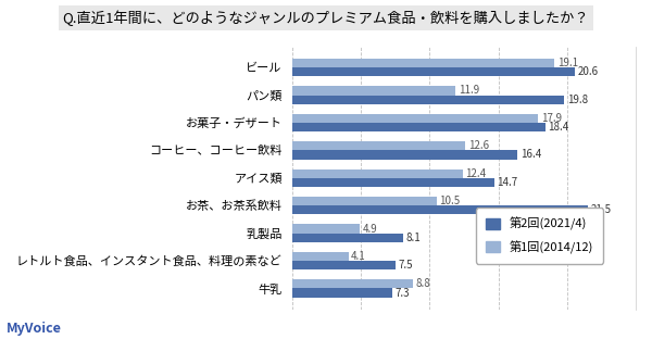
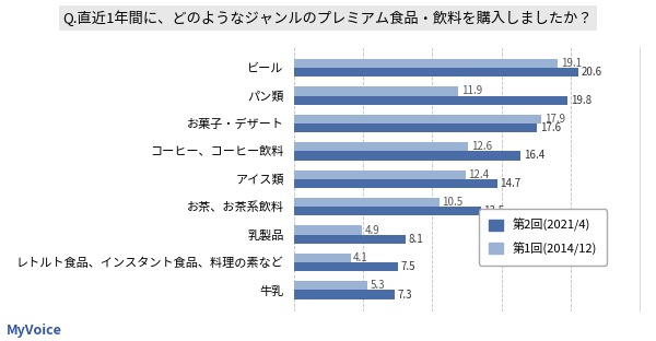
第2回(2021/4)/お菓子・デザート: 18.4 -> 17.6
第2回(2021/4)/お茶、お茶系飲料: 21.5 -> 13.5
第1回(2014/12)/牛乳: 8.8 -> 5.3
